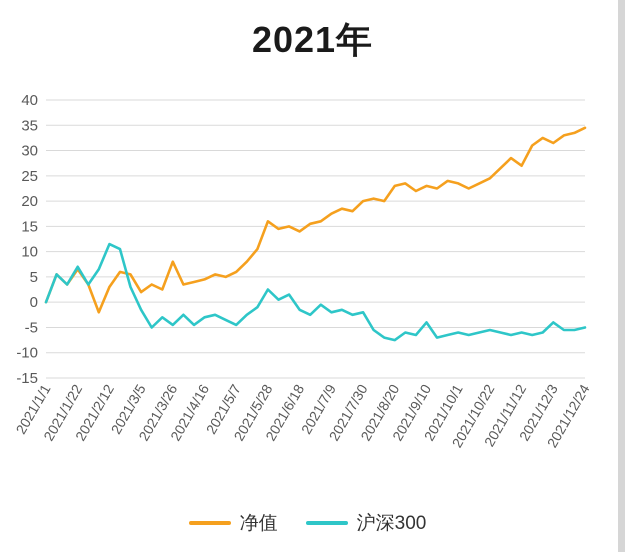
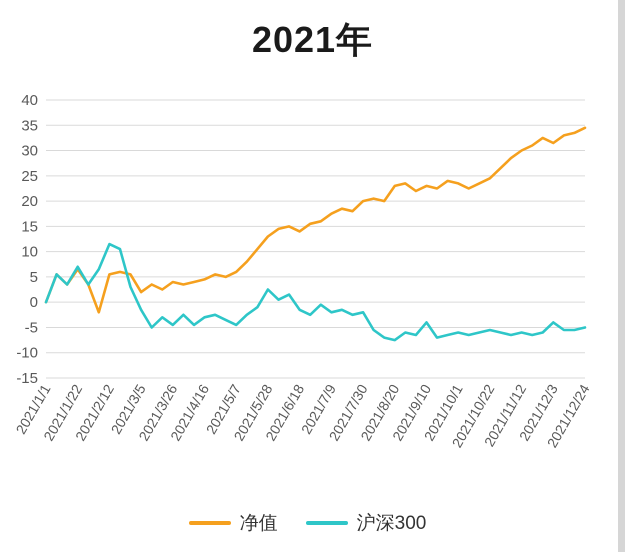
净值/2021/2/12: 3 -> 6
净值/2021/3/26: 8 -> 4
净值/2021/5/28: 16 -> 13
净值/2021/11/12: 27 -> 30
